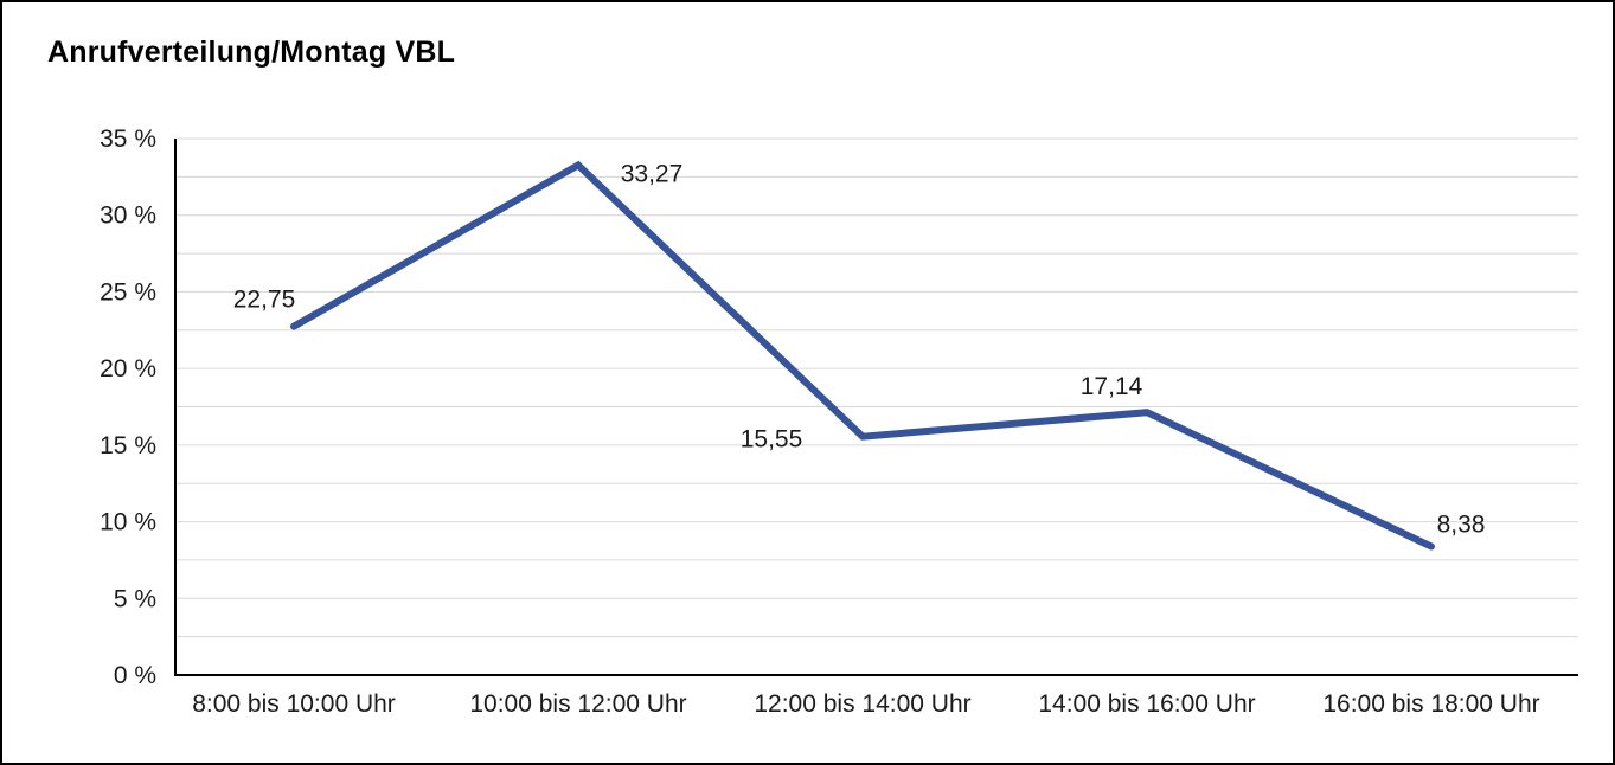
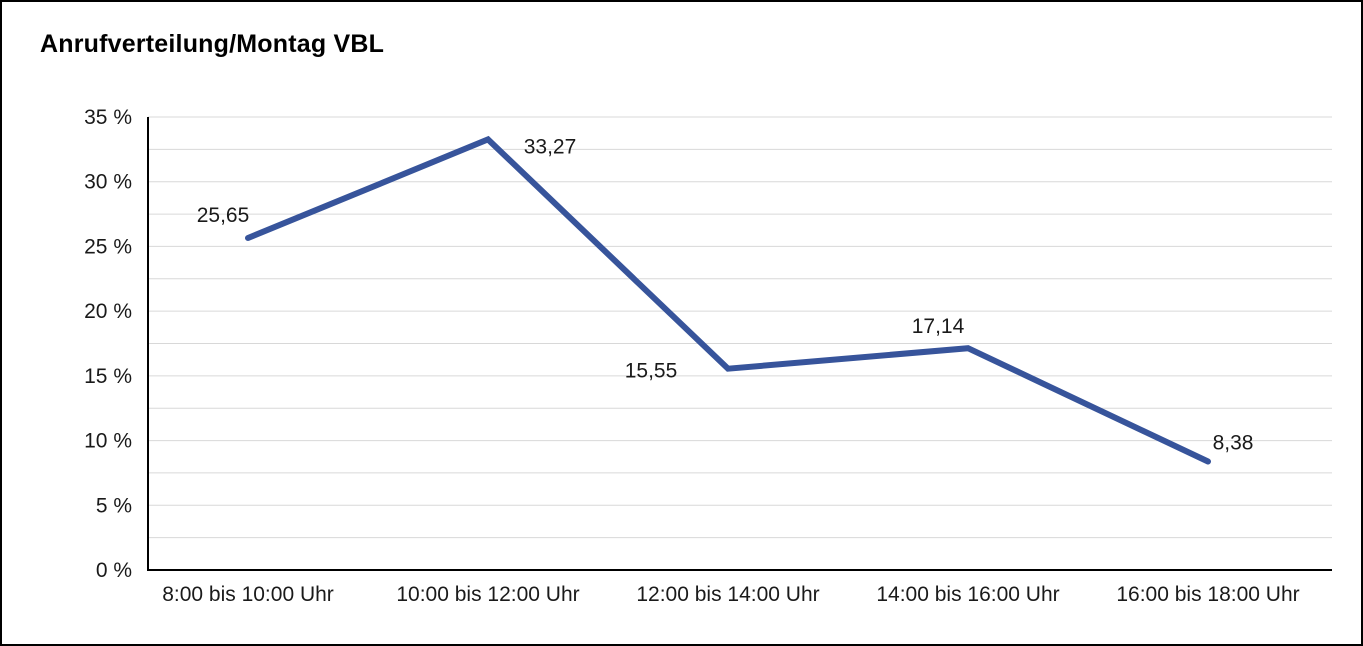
8:00 bis 10:00 Uhr: 22,75 -> 25,65
